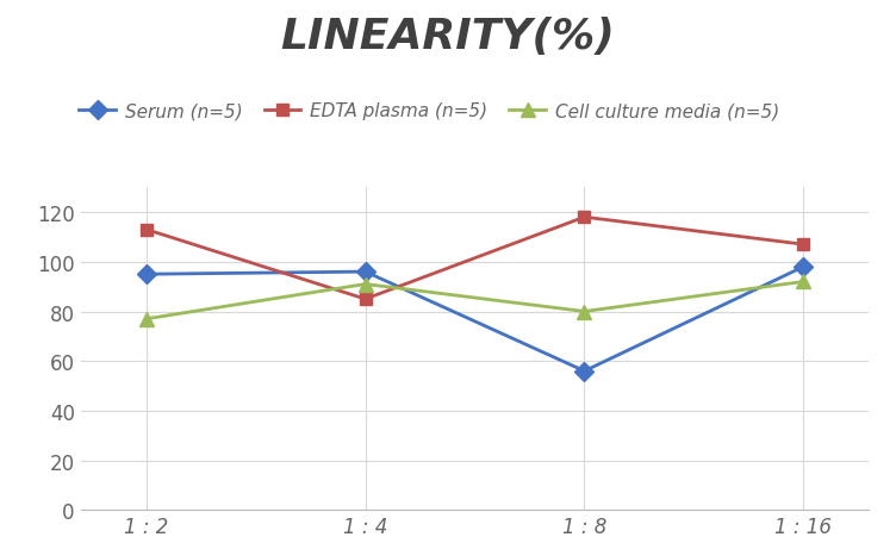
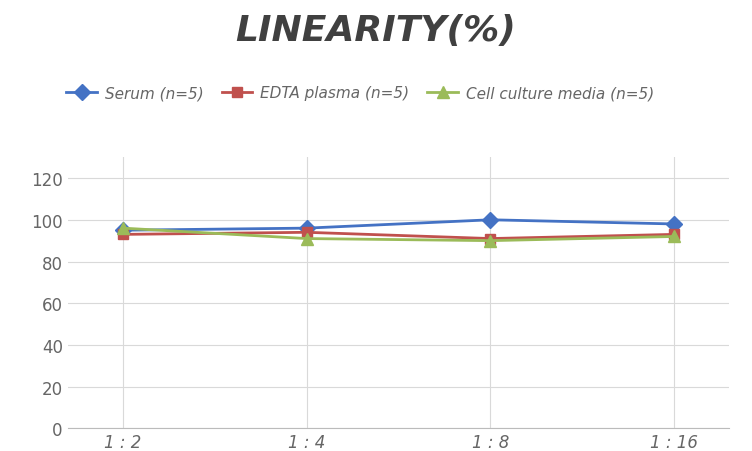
EDTA plasma (n=5)/1 : 2: 113 -> 93
Cell culture media (n=5)/1 : 2: 77 -> 96
EDTA plasma (n=5)/1 : 4: 85 -> 94
Serum (n=5)/1 : 8: 56 -> 100
EDTA plasma (n=5)/1 : 8: 118 -> 91
Cell culture media (n=5)/1 : 8: 80 -> 90
EDTA plasma (n=5)/1 : 16: 107 -> 93
